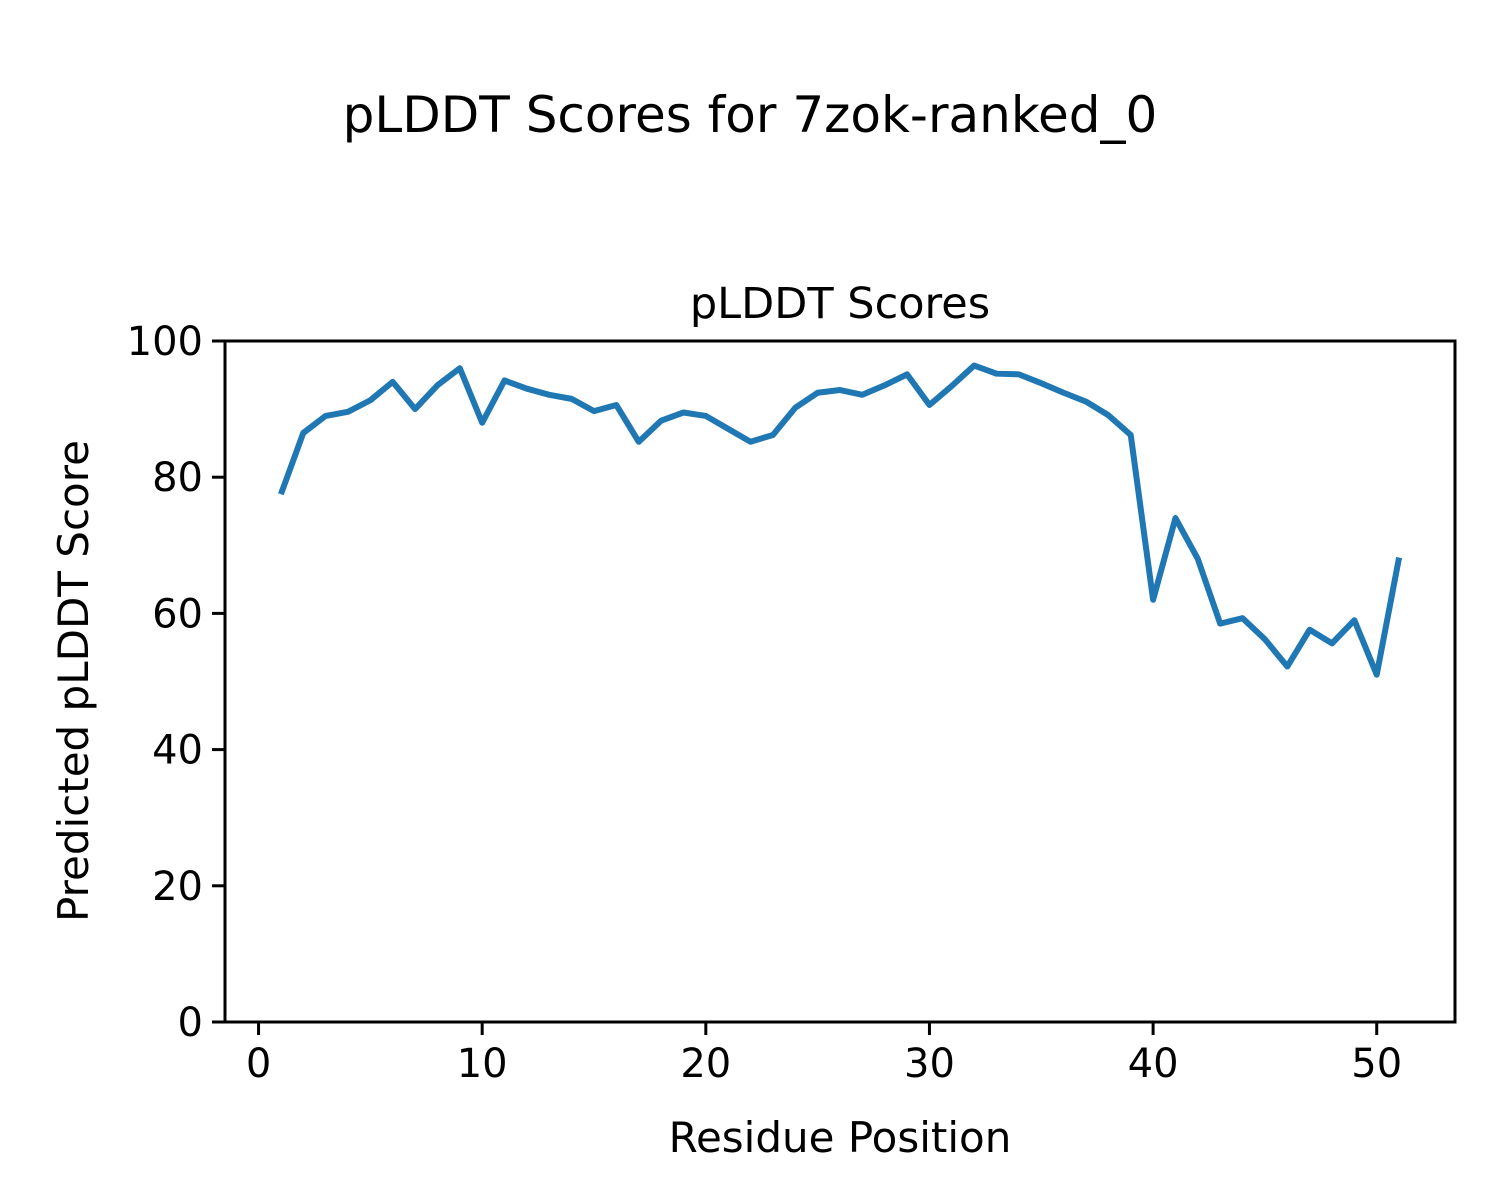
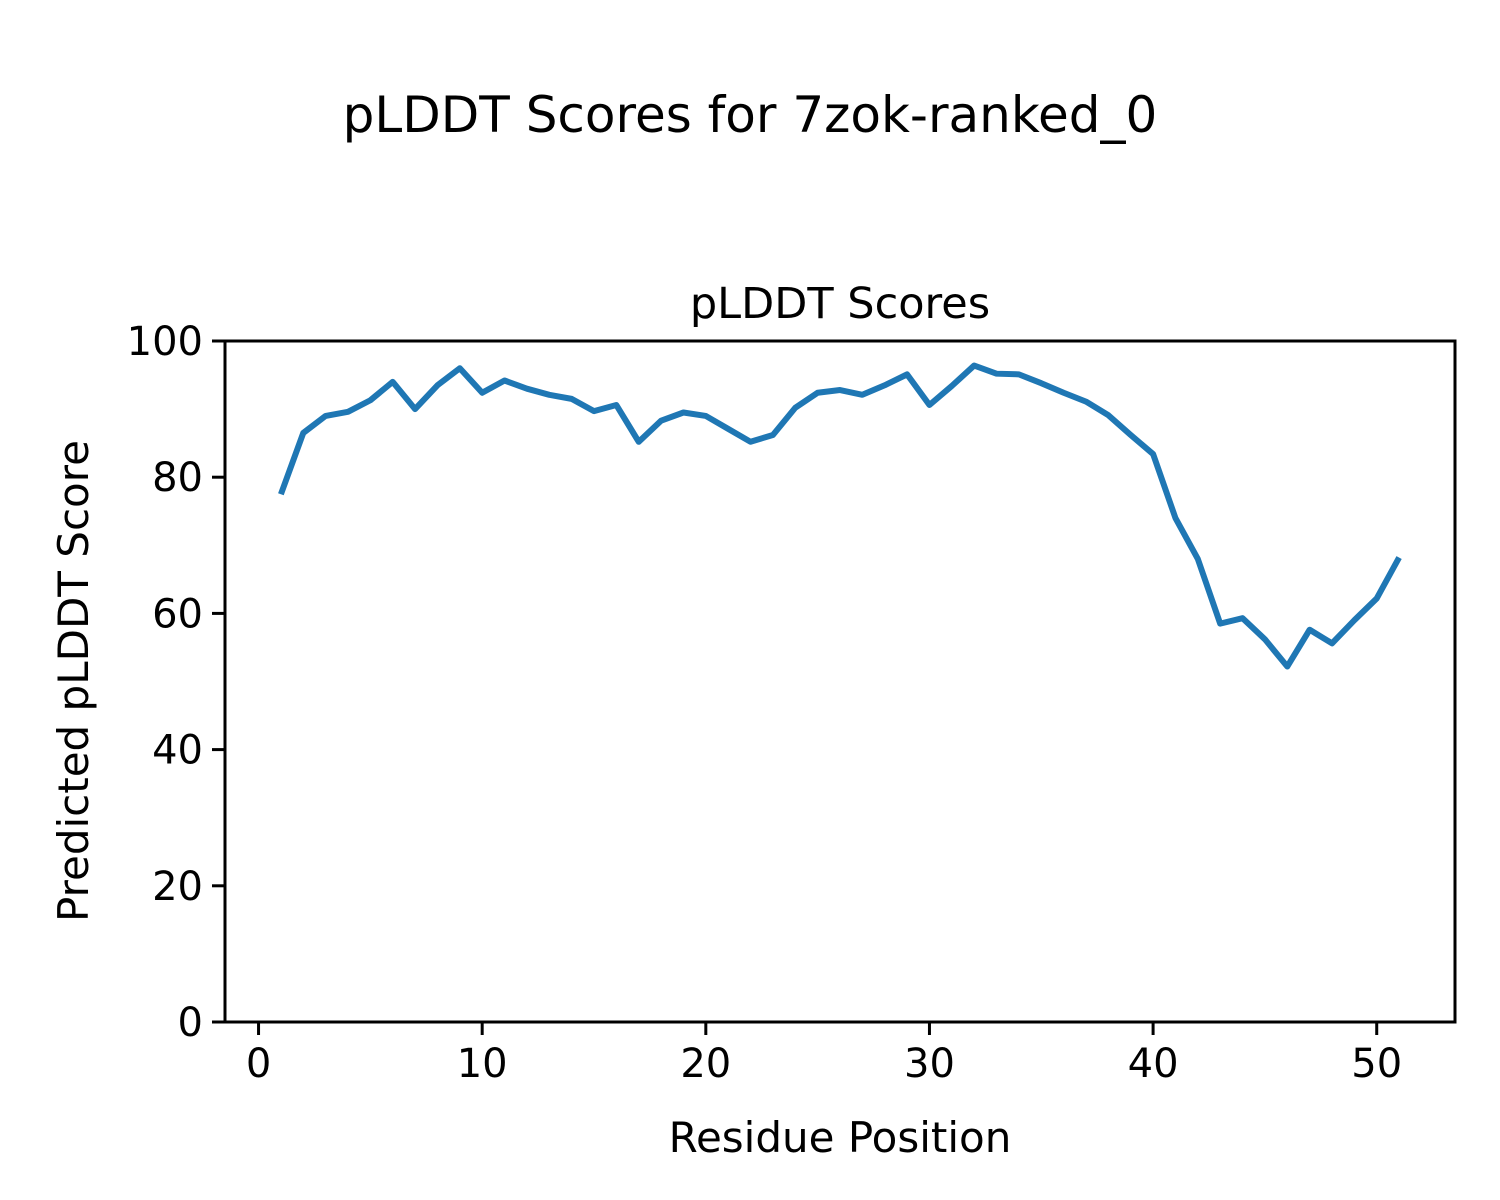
10: 88 -> 92
40: 62 -> 83
50: 51 -> 62
